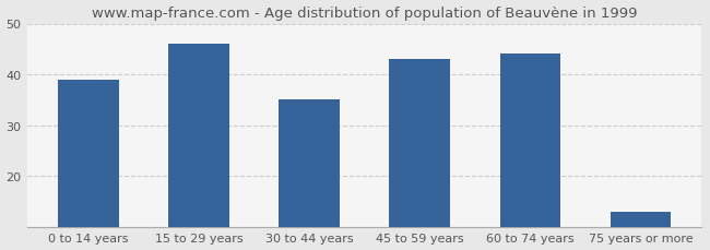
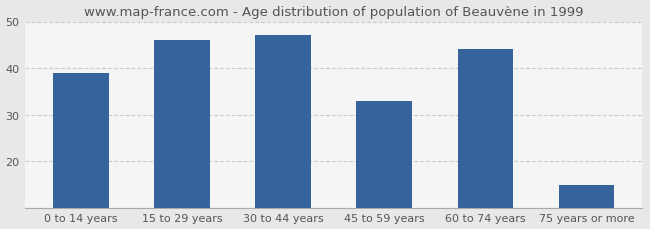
30 to 44 years: 35 -> 47
45 to 59 years: 43 -> 33
75 years or more: 13 -> 15
